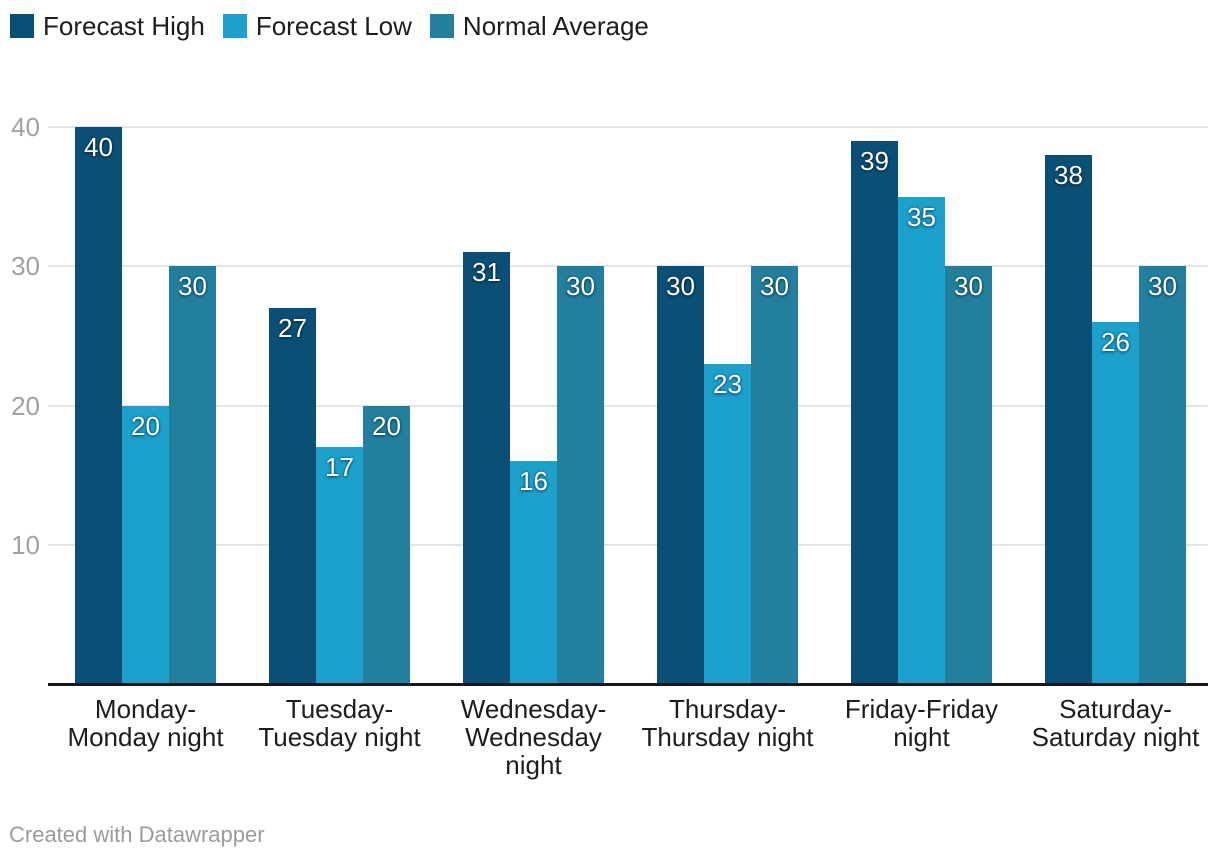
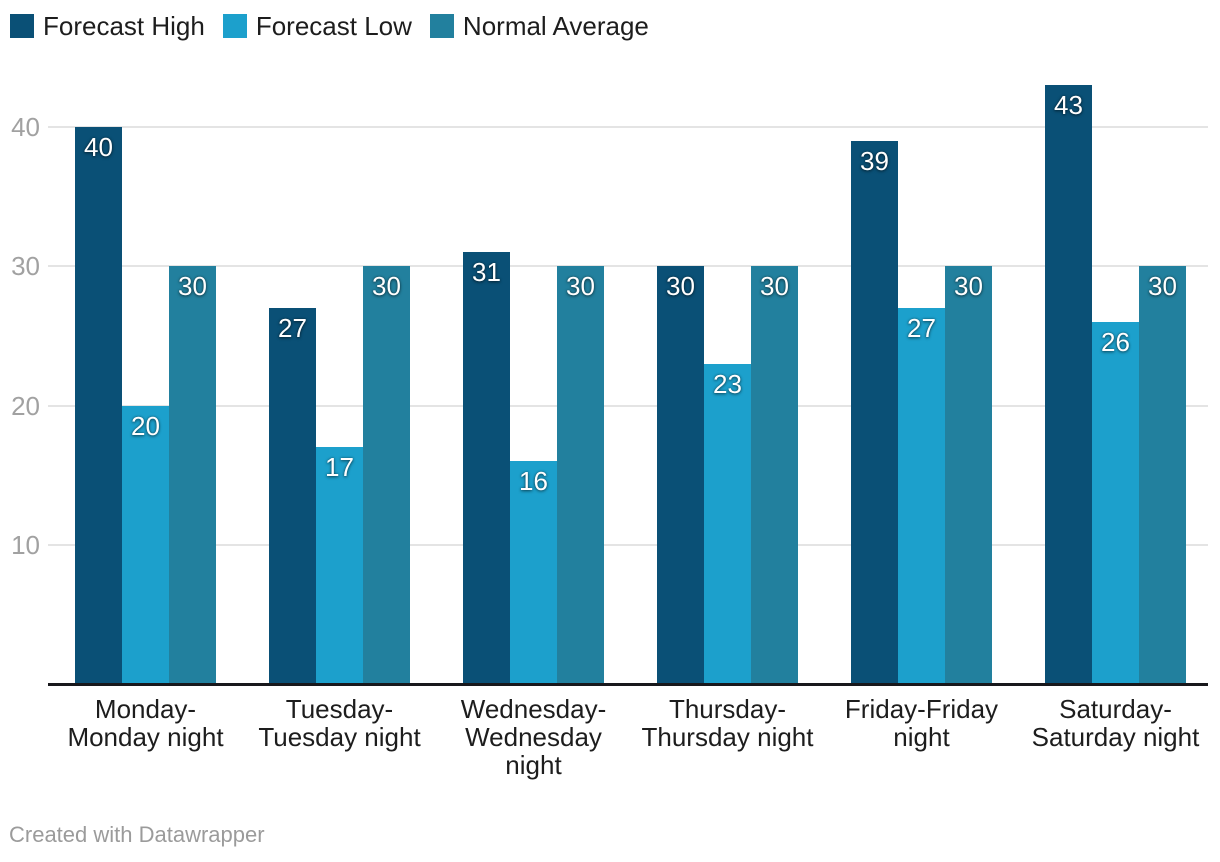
Normal Average/Tuesday-Tuesday night: 20 -> 30
Forecast Low/Friday-Friday night: 35 -> 27
Forecast High/Saturday-Saturday night: 38 -> 43
